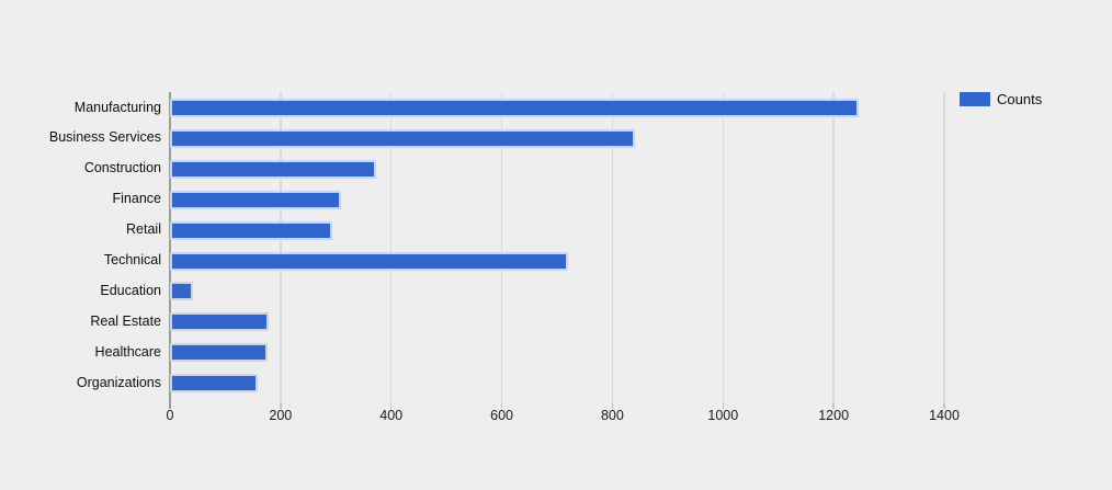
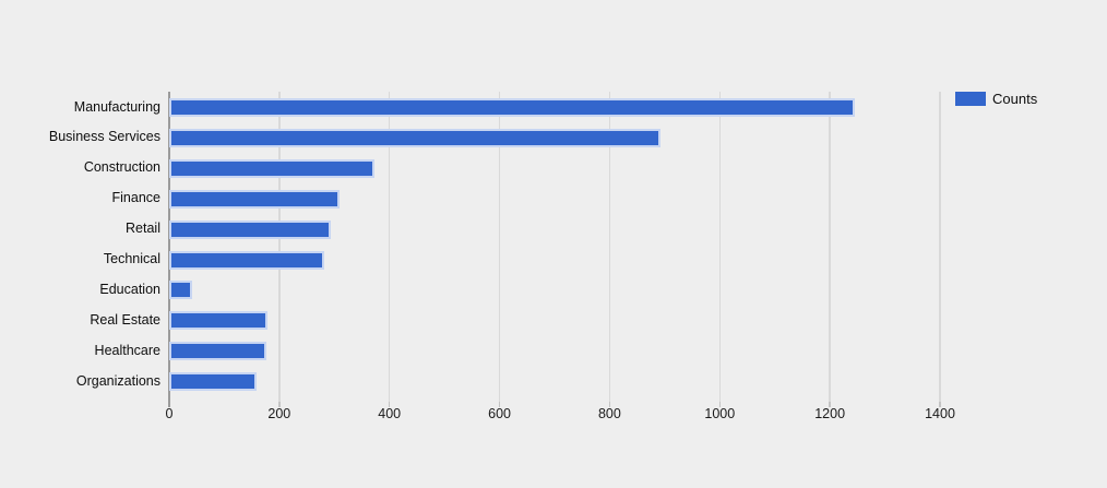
Business Services: 840 -> 890
Technical: 720 -> 280
